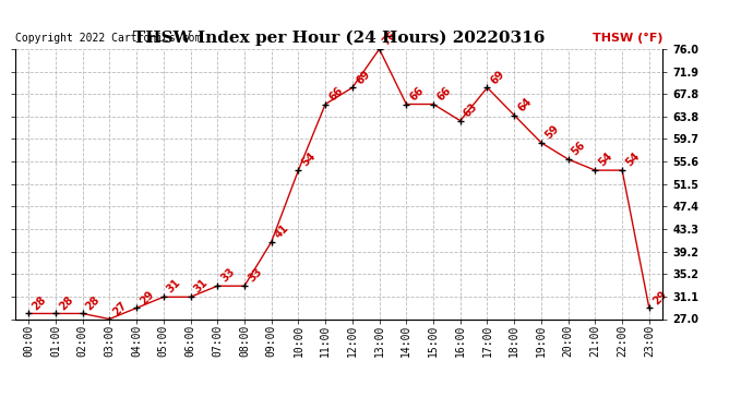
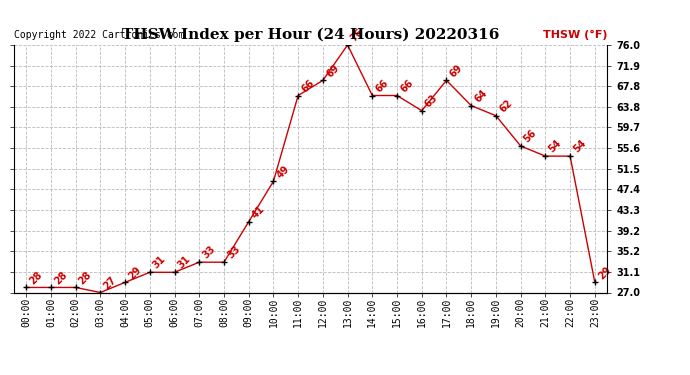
10:00: 54 -> 49
19:00: 59 -> 62
